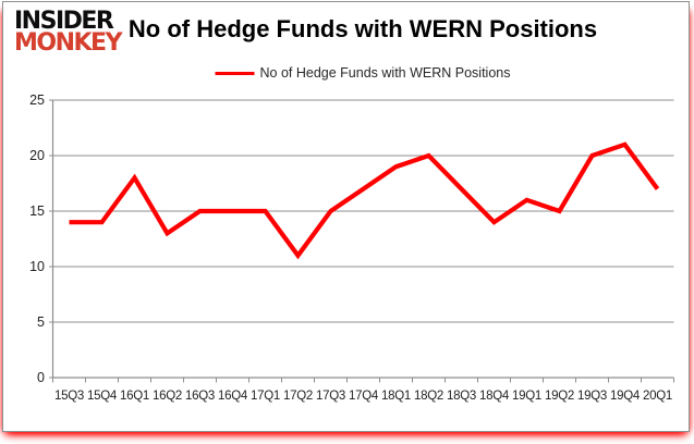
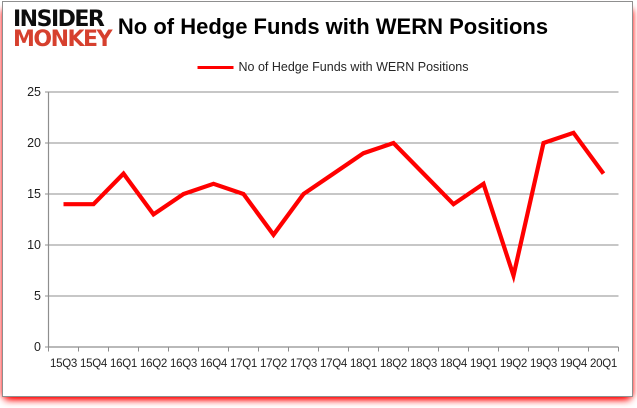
16Q1: 18 -> 17
16Q4: 15 -> 16
19Q2: 15 -> 7
